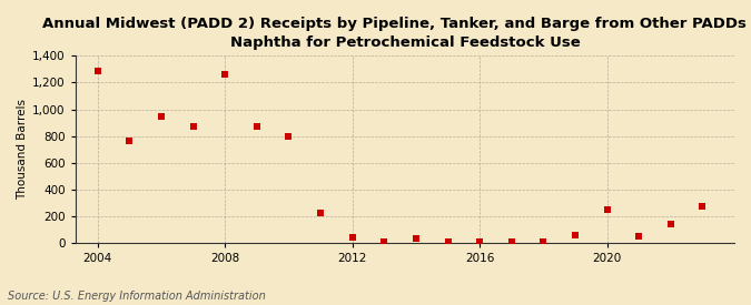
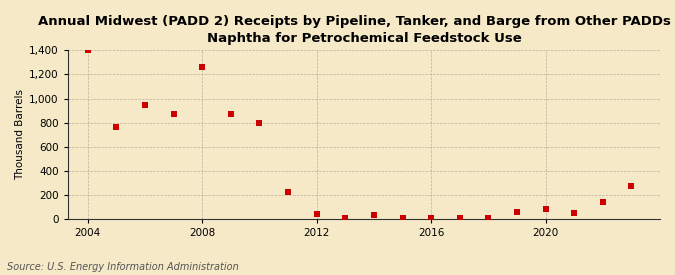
2004: 1,290 -> 1,400
2020: 250 -> 80
